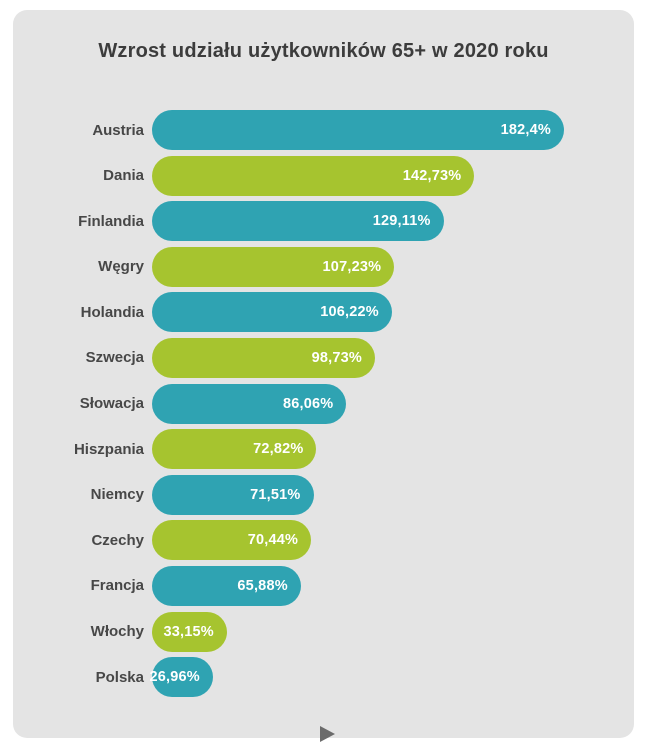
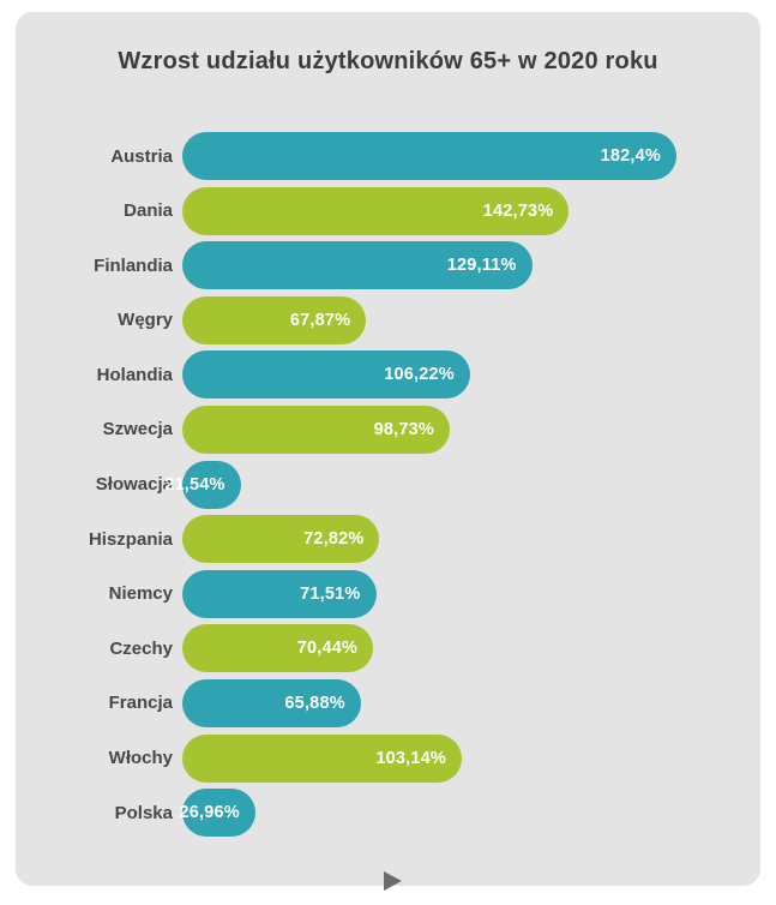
Węgry: 107,23% -> 67,87%
Słowacja: 86,06% -> 21,54%
Włochy: 33,15% -> 103,14%
